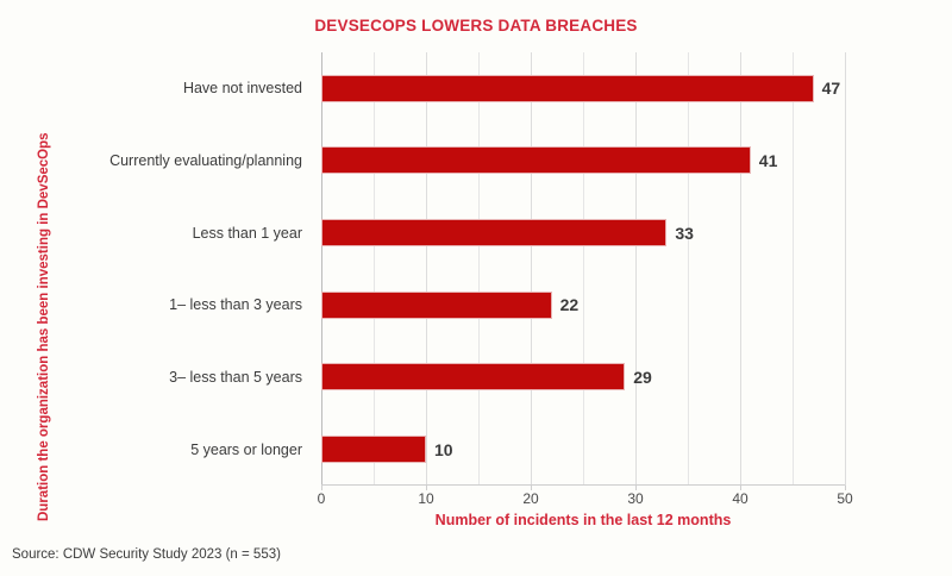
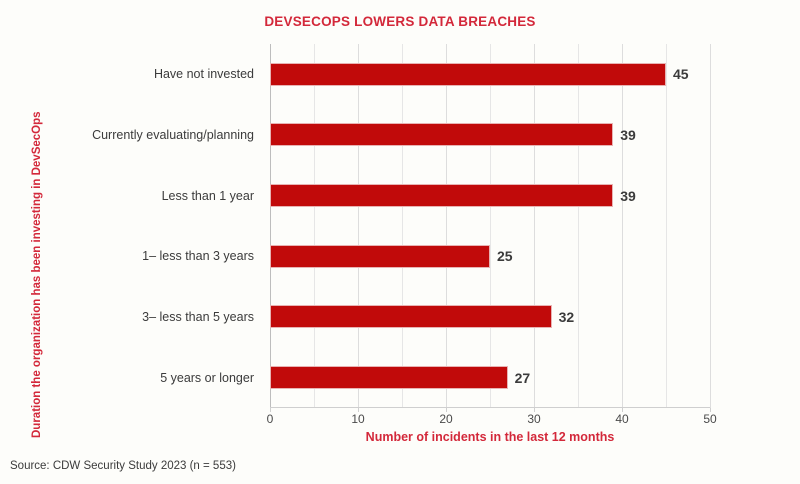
Have not invested: 47 -> 45
Currently evaluating/planning: 41 -> 39
Less than 1 year: 33 -> 39
1– less than 3 years: 22 -> 25
3– less than 5 years: 29 -> 32
5 years or longer: 10 -> 27
